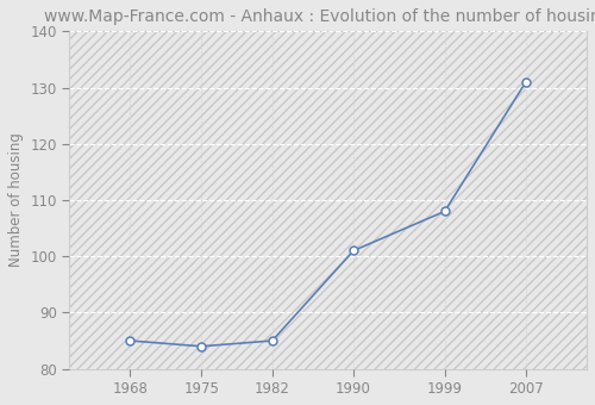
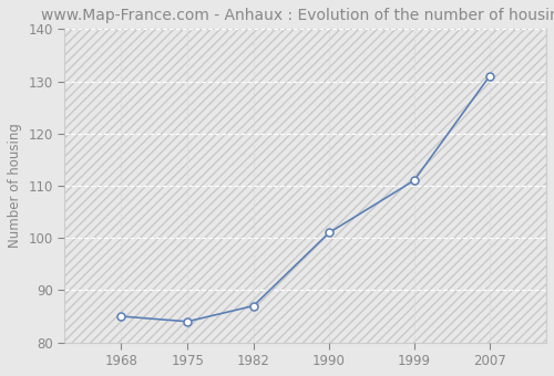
1982: 85 -> 87
1999: 108 -> 111
